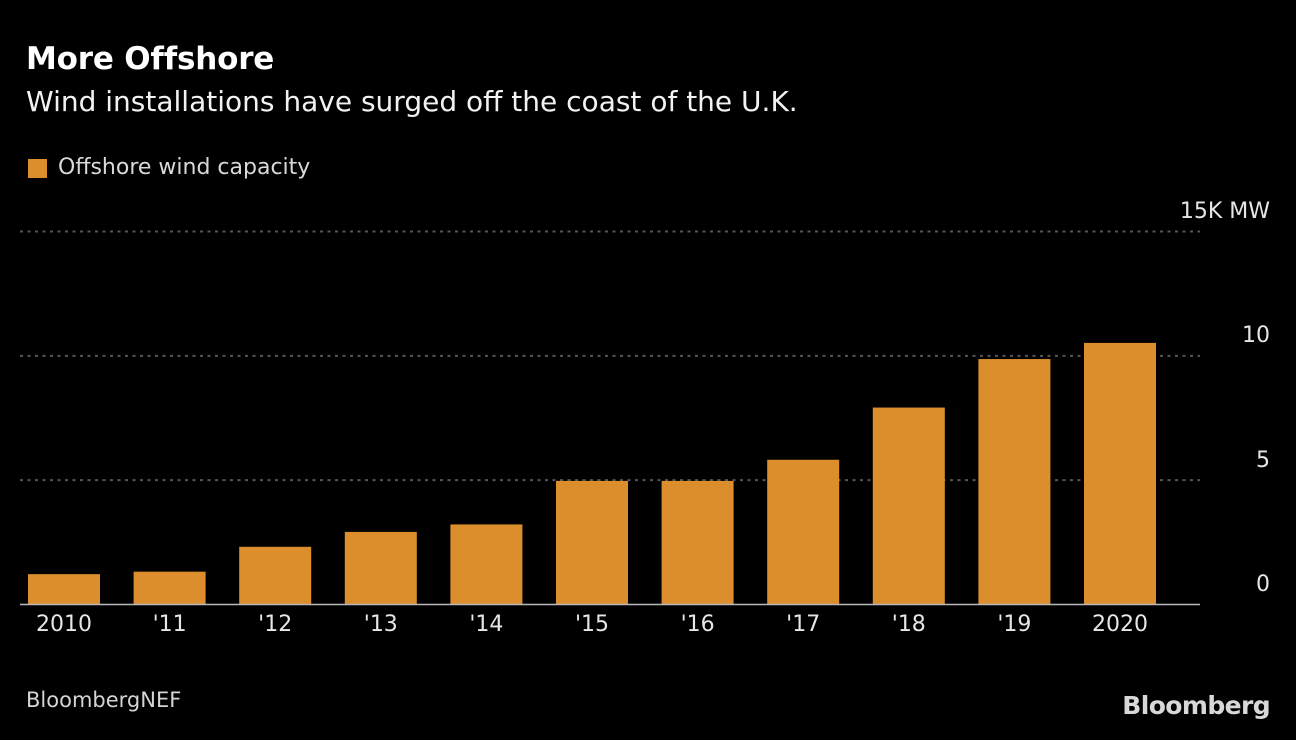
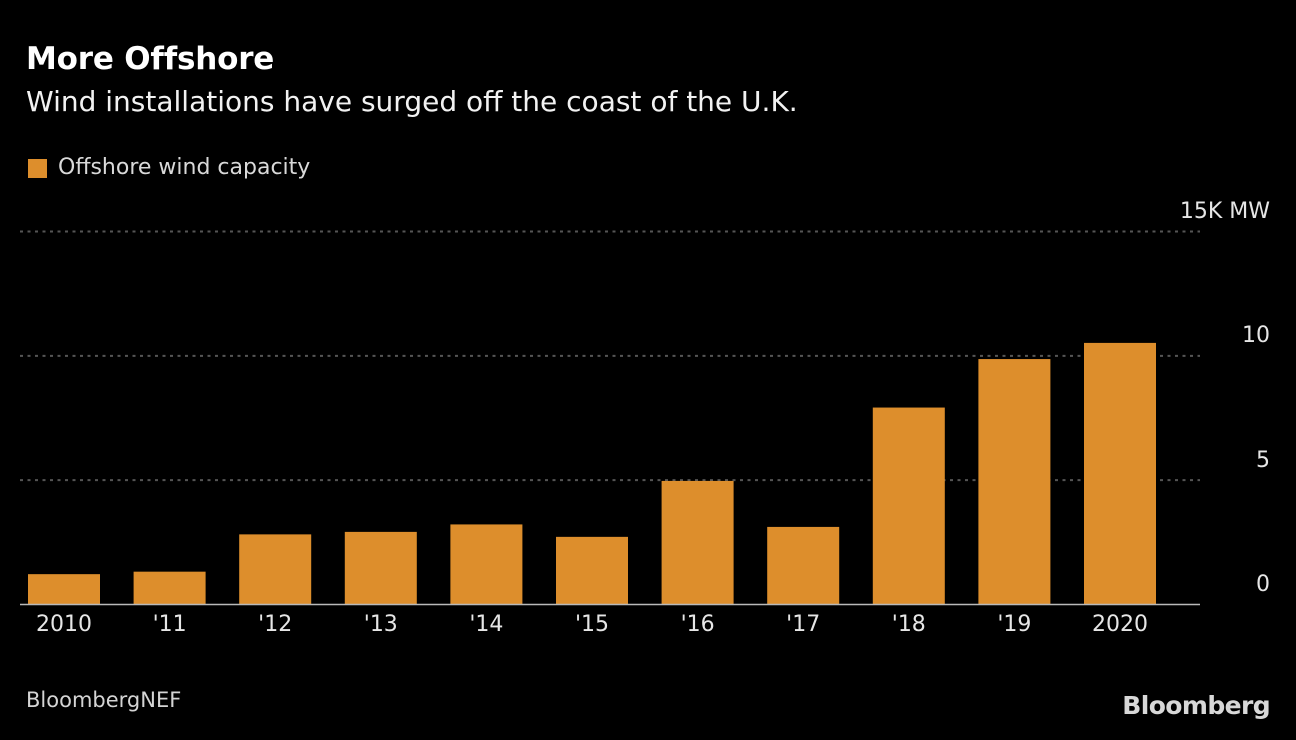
'12: 2.3 -> 2.8
'15: 5.0 -> 2.7
'17: 5.8 -> 3.1
